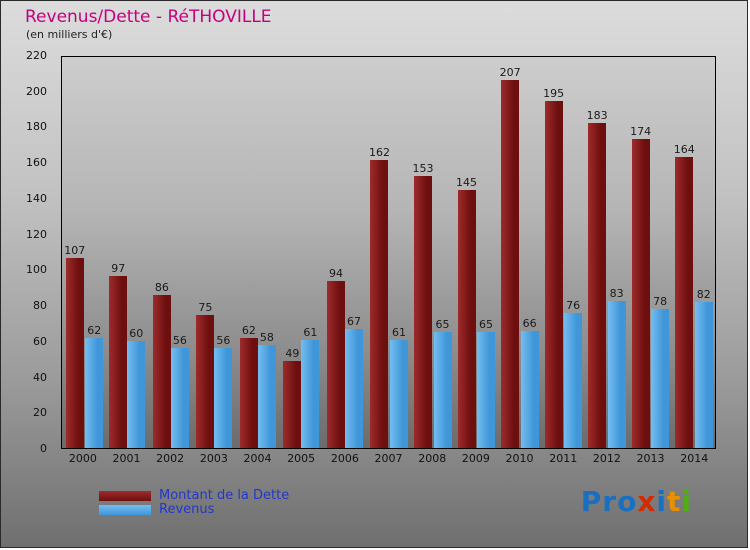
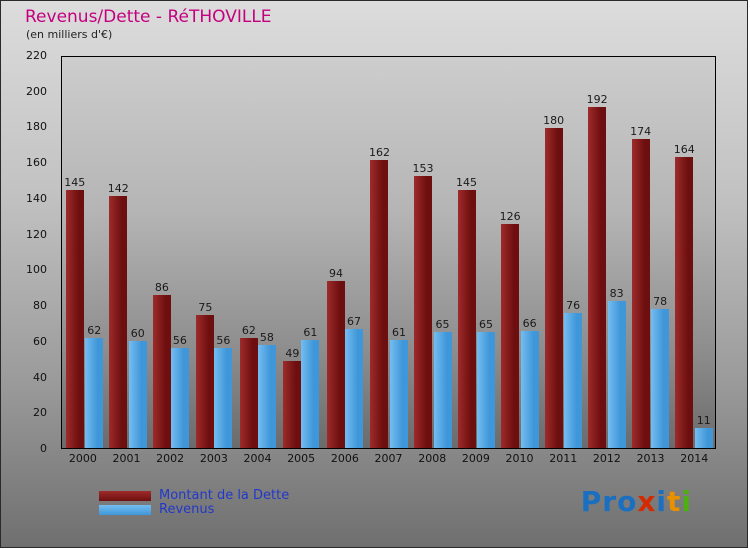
Montant de la Dette/2000: 107 -> 145
Montant de la Dette/2001: 97 -> 142
Montant de la Dette/2010: 207 -> 126
Montant de la Dette/2011: 195 -> 180
Montant de la Dette/2012: 183 -> 192
Revenus/2014: 82 -> 11
